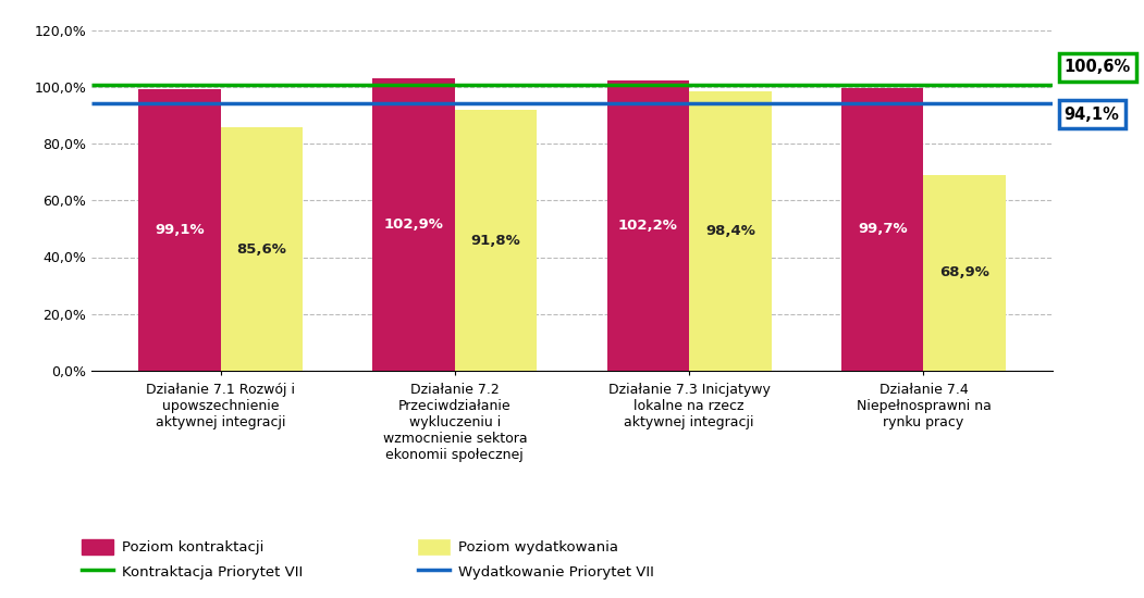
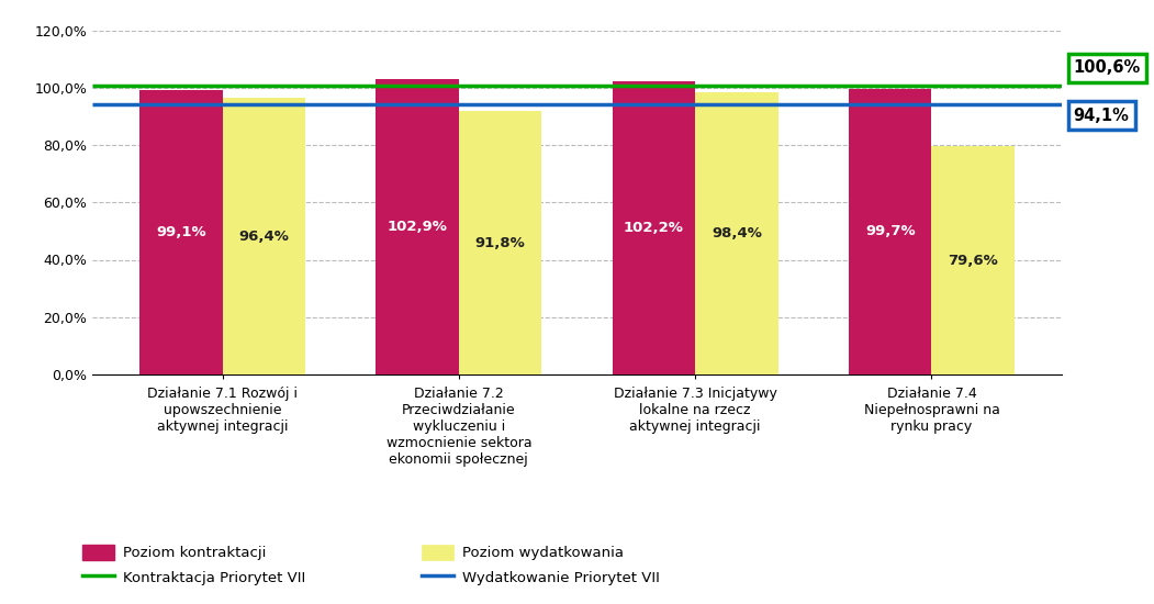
Poziom wydatkowania/Działanie 7.1 Rozwój i upowszechnienie aktywnej integracji: 85,6% -> 96,4%
Poziom wydatkowania/Działanie 7.4 Niepełnosprawni na rynku pracy: 68,9% -> 79,6%
